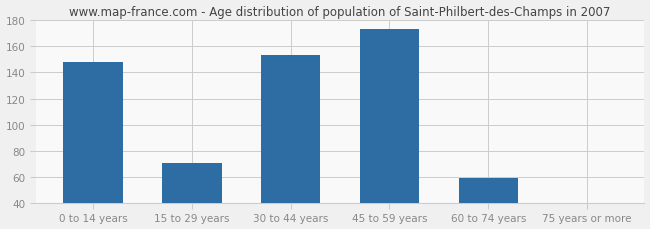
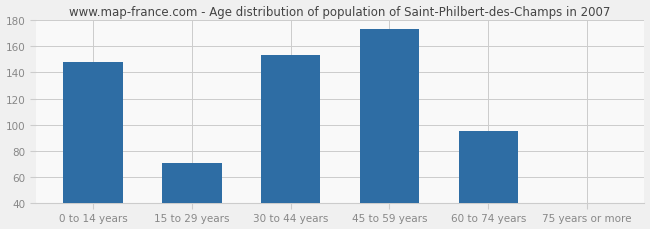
60 to 74 years: 59 -> 95
